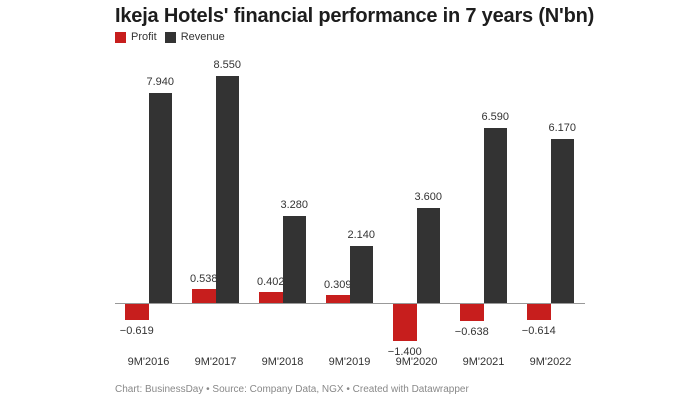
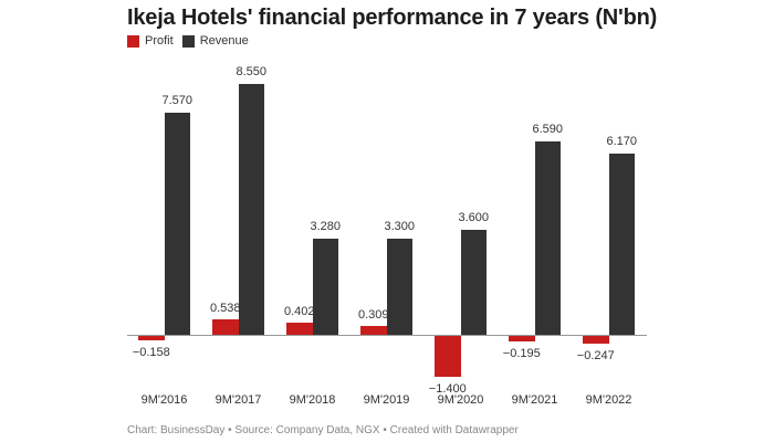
Profit/9M'2016: −0.619 -> −0.158
Revenue/9M'2016: 7.940 -> 7.570
Revenue/9M'2019: 2.140 -> 3.300
Profit/9M'2021: −0.638 -> −0.195
Profit/9M'2022: −0.614 -> −0.247
